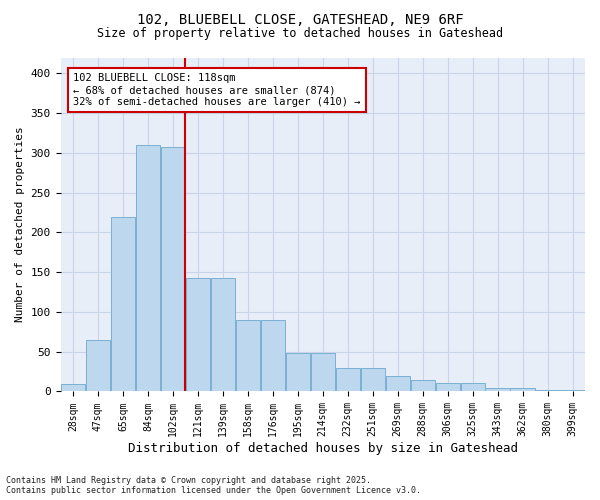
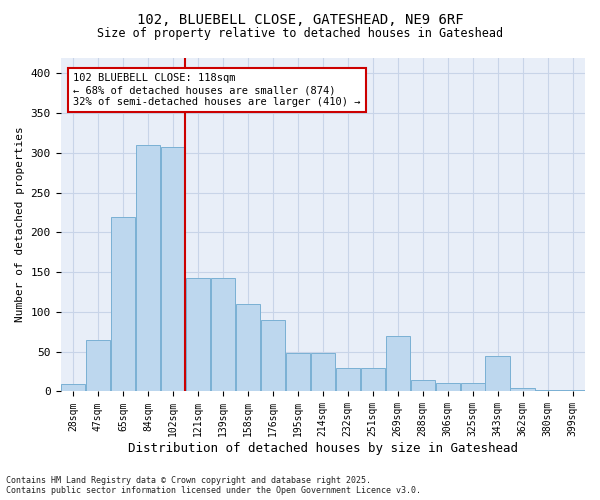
158sqm: 90 -> 110
269sqm: 20 -> 70
343sqm: 4 -> 44
